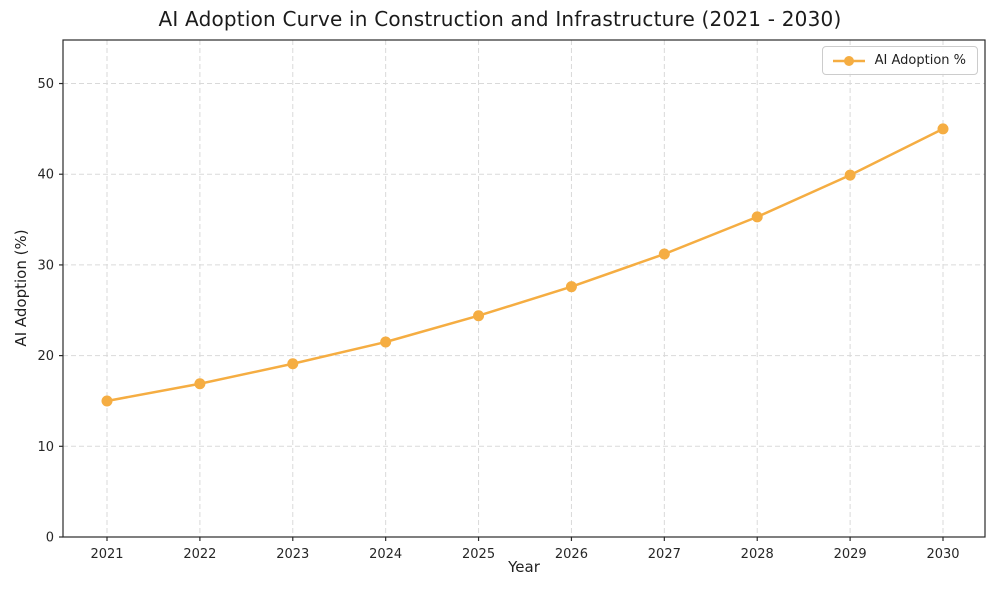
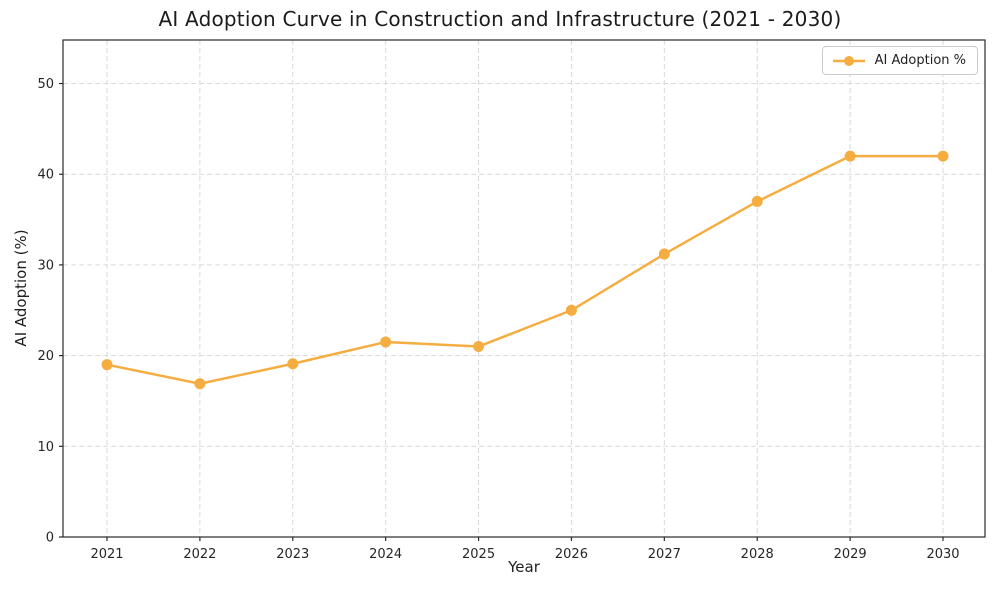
2021: 15 -> 19
2025: 24 -> 21
2026: 28 -> 25
2028: 35 -> 37
2029: 40 -> 42
2030: 45 -> 42
